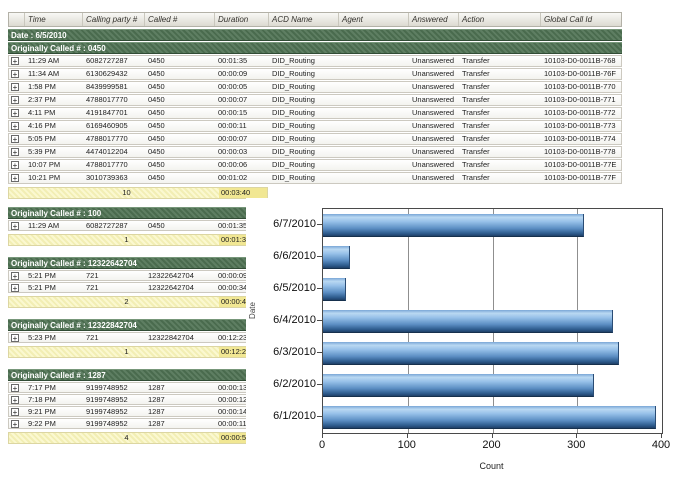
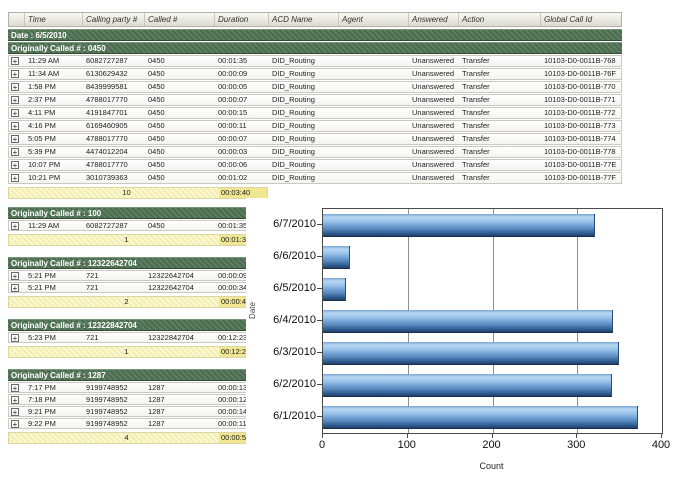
6/7/2010: 310 -> 320
6/2/2010: 320 -> 340
6/1/2010: 390 -> 370
